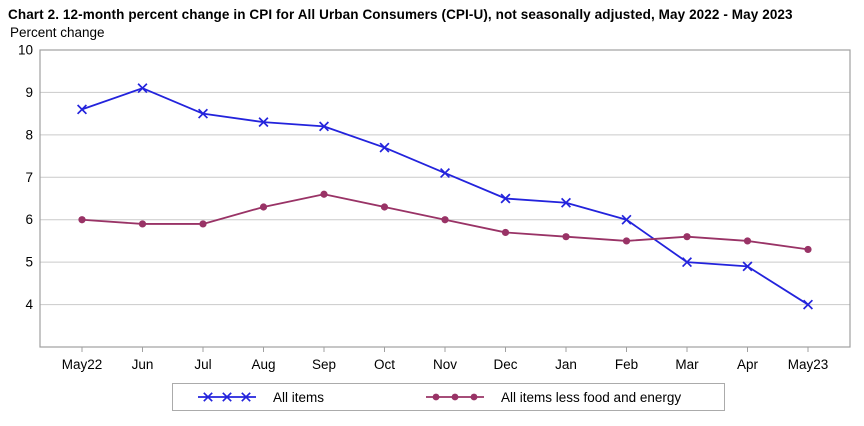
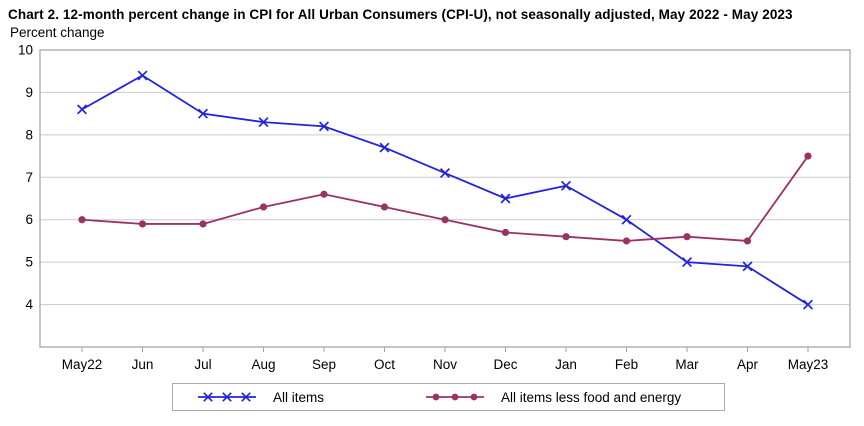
All items/Jun: 9.1 -> 9.4
All items/Jan: 6.4 -> 6.8
All items less food and energy/May23: 5.3 -> 7.5
